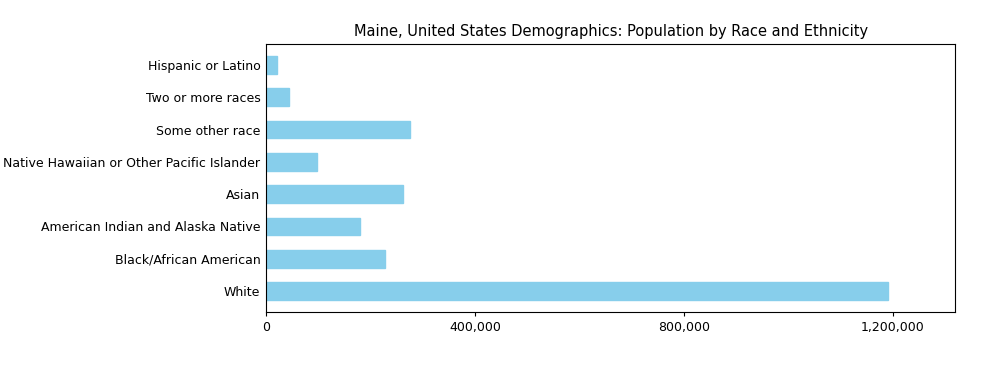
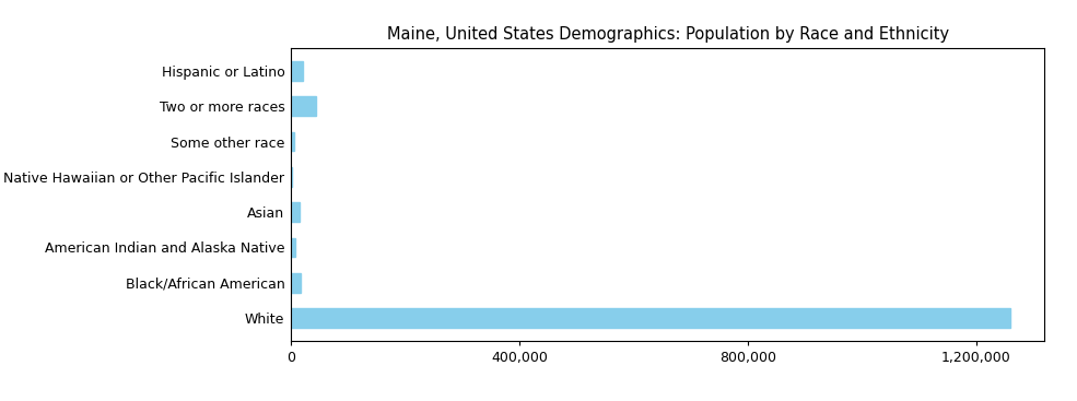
Some other race: 276,000 -> 5,000
Native Hawaiian or Other Pacific Islander: 98,000 -> 1,000
Asian: 262,000 -> 16,000
American Indian and Alaska Native: 180,000 -> 7,000
Black/African American: 228,000 -> 17,000
White: 1,190,000 -> 1,260,000
